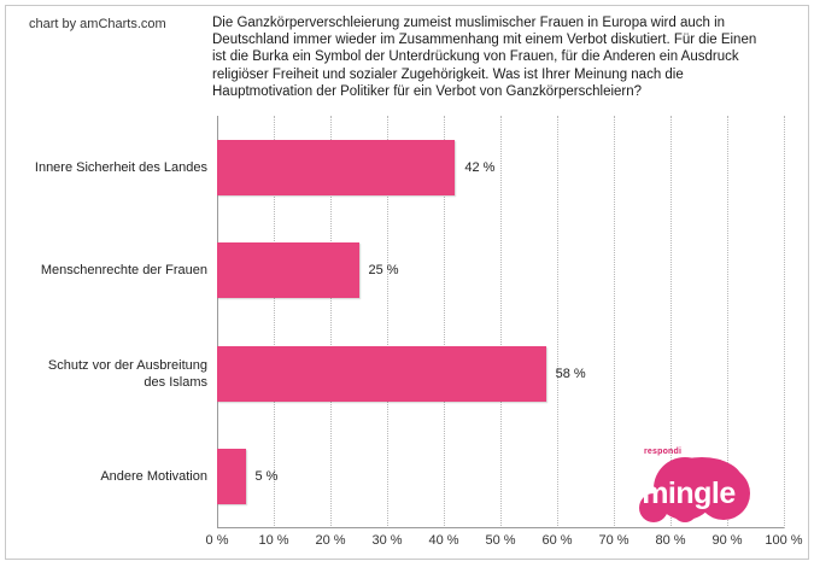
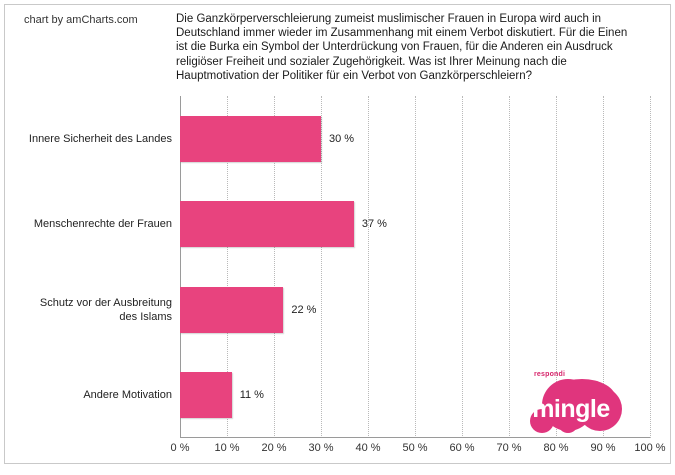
Innere Sicherheit des Landes: 42 -> 30
Menschenrechte der Frauen: 25 -> 37
Schutz vor der Ausbreitung des Islams: 58 -> 22
Andere Motivation: 5 -> 11
